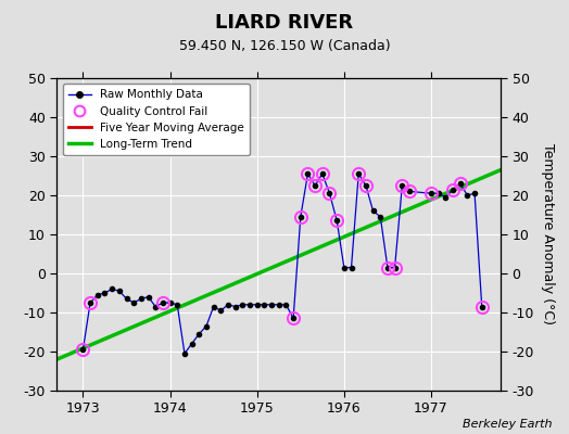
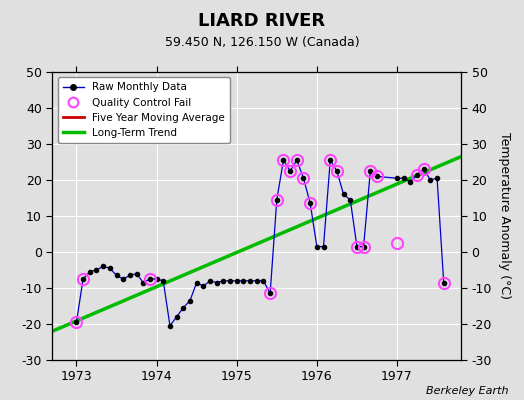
Quality Control Fail/1977: 20.5 -> 2.5
